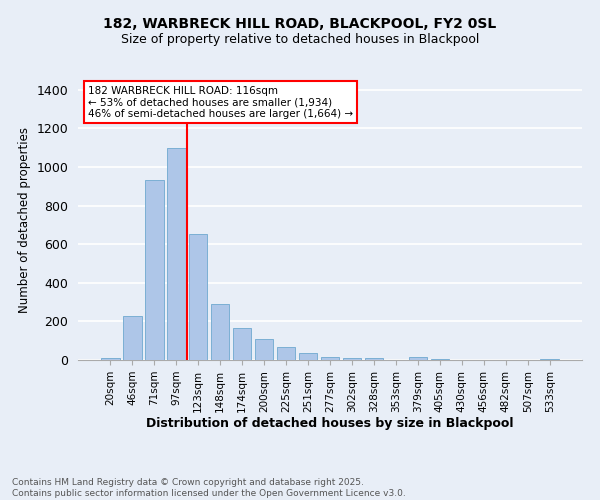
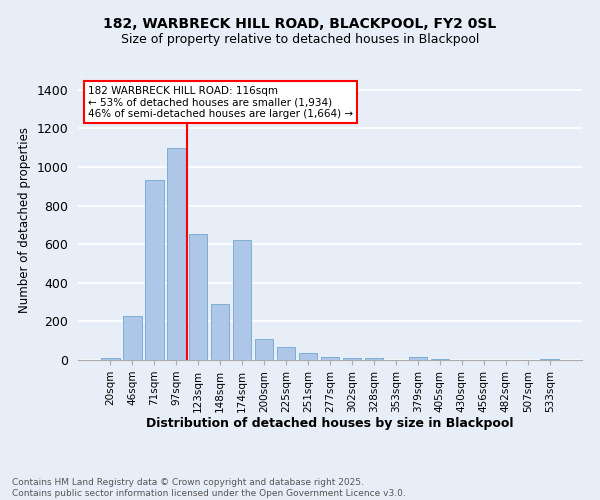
174sqm: 160 -> 620
